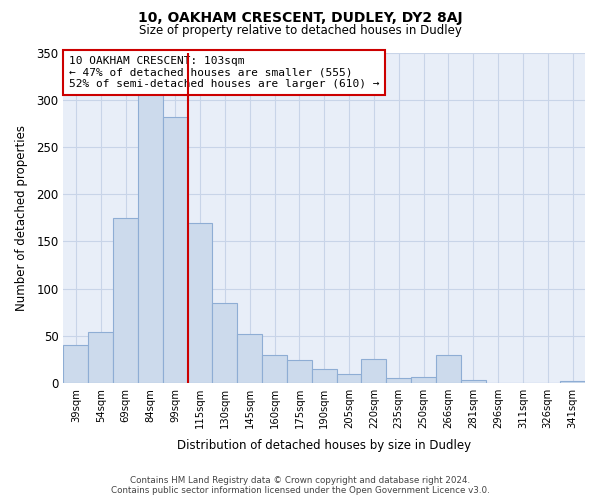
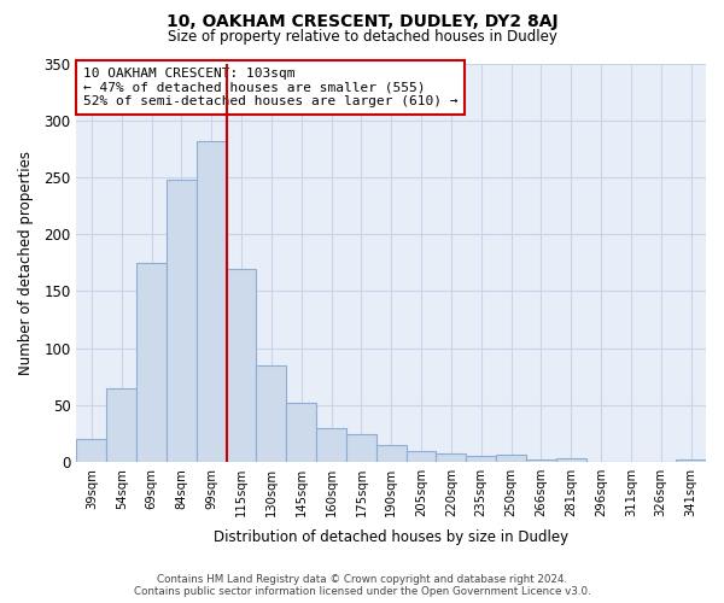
39sqm: 40 -> 20
54sqm: 54 -> 65
84sqm: 306 -> 248
220sqm: 26 -> 8
266sqm: 30 -> 2
